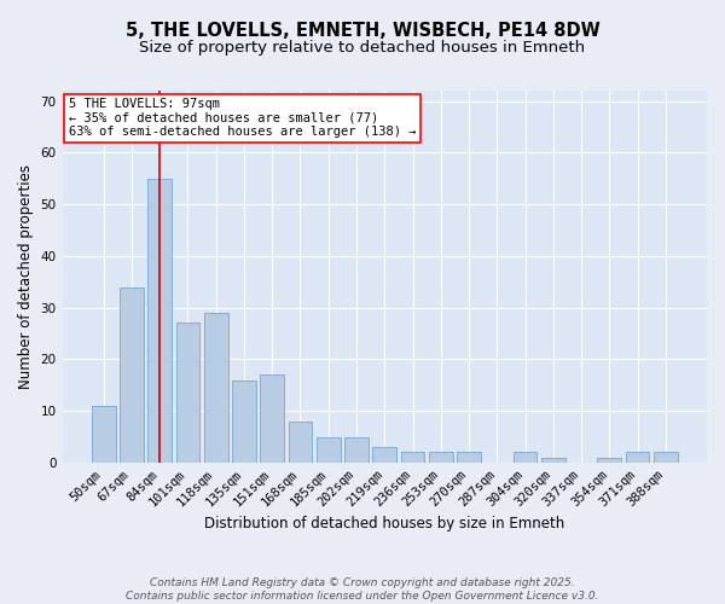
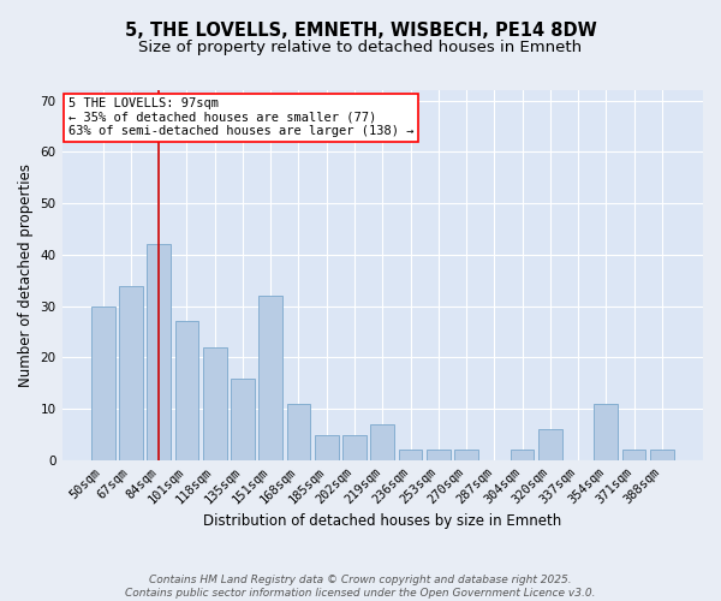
50sqm: 11 -> 30
84sqm: 55 -> 42
118sqm: 29 -> 22
151sqm: 17 -> 32
168sqm: 8 -> 11
219sqm: 3 -> 7
320sqm: 1 -> 6
354sqm: 1 -> 11
